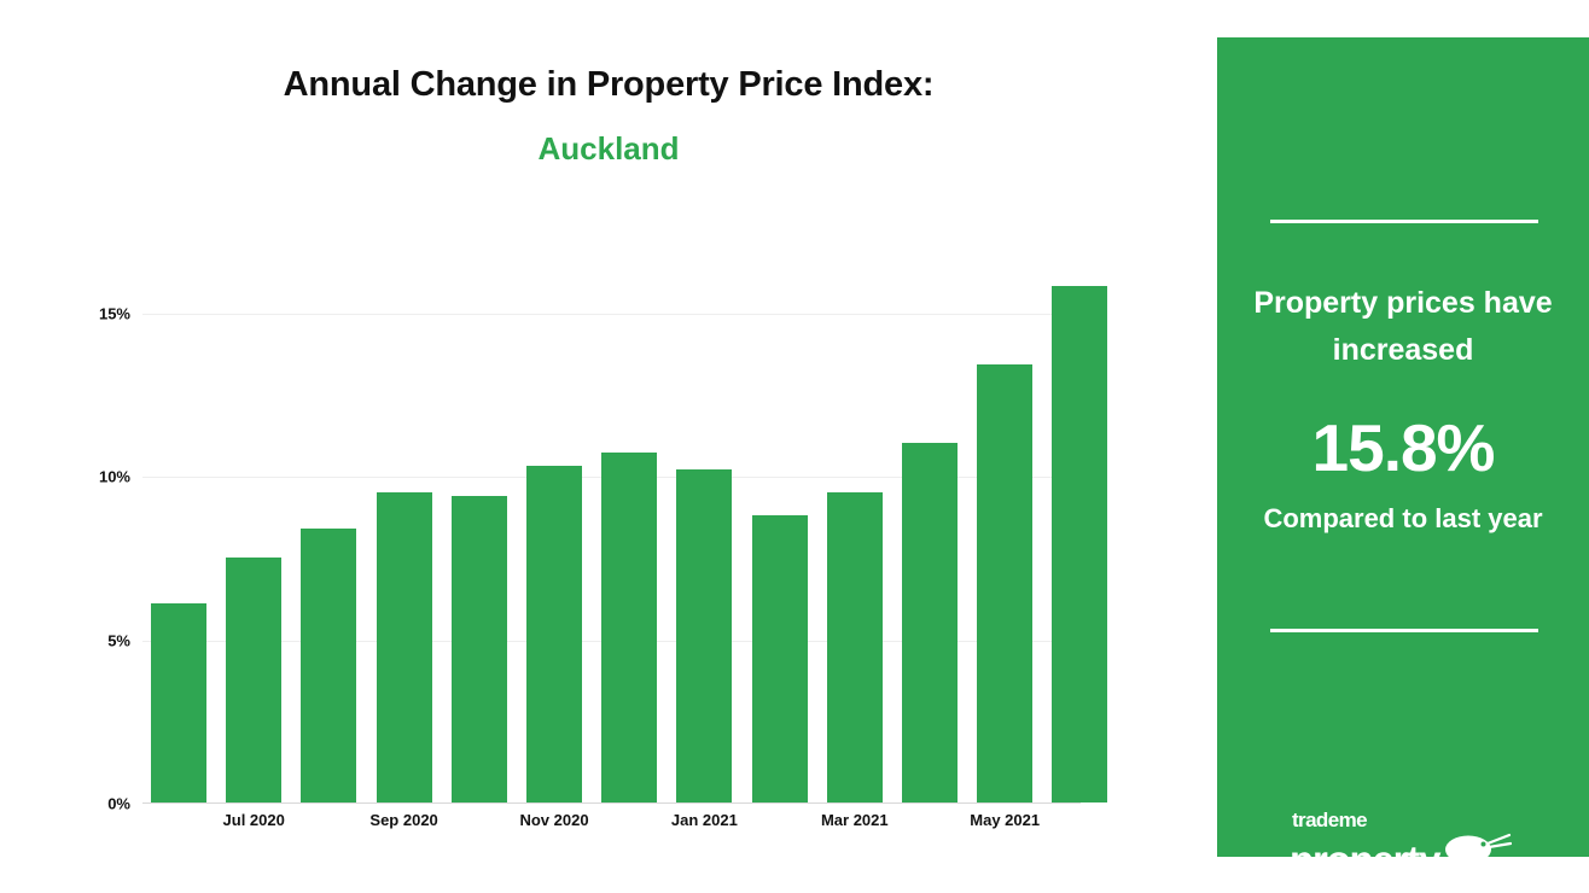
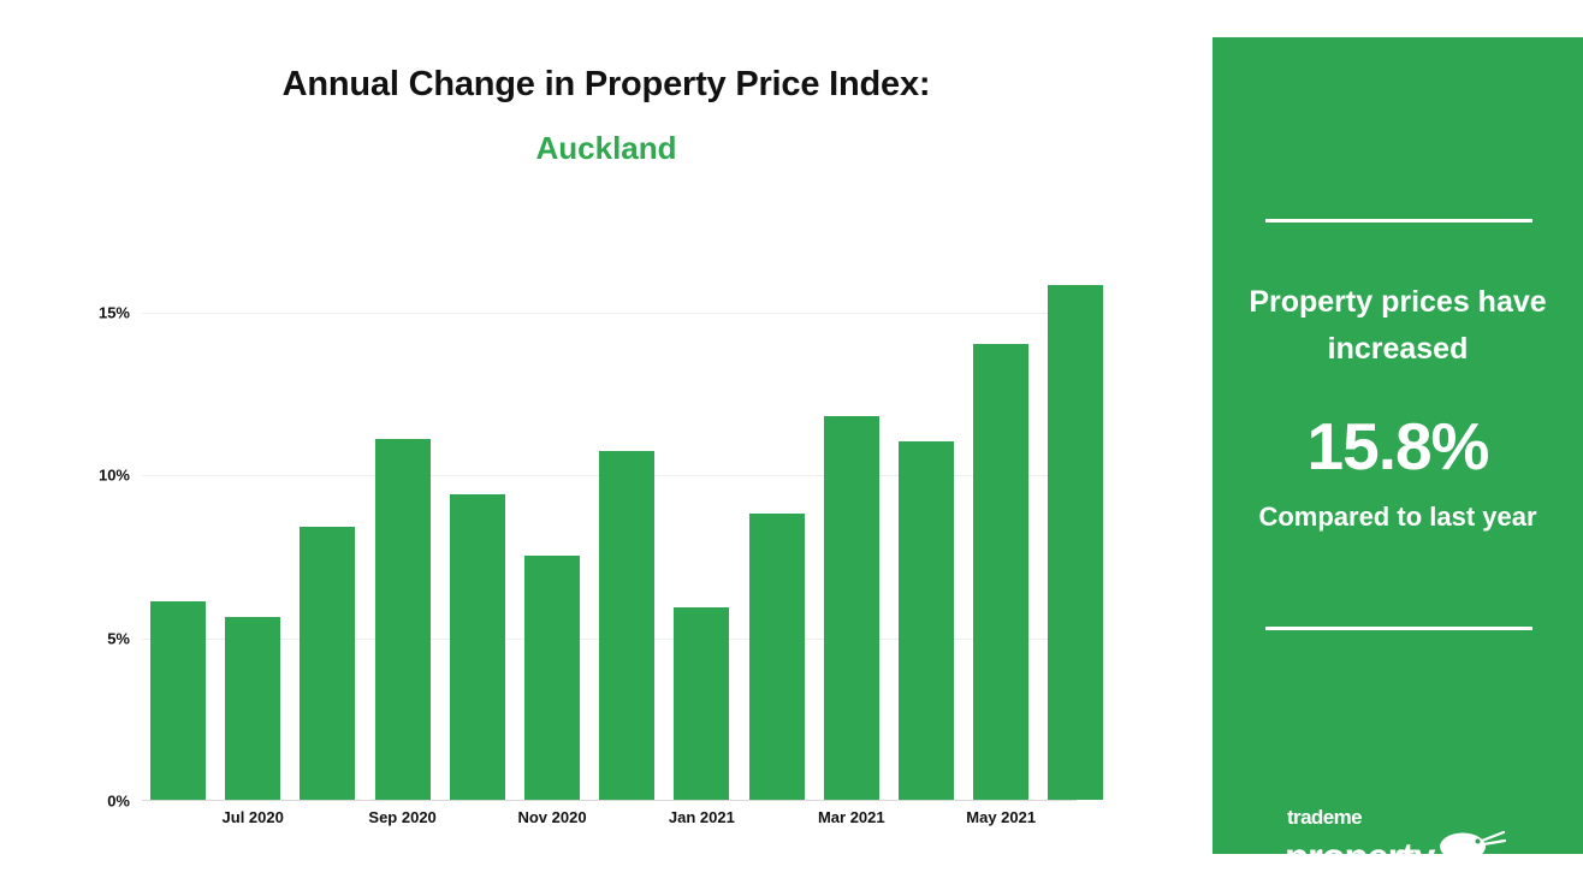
Jul 2020: 7.5% -> 5.6%
Sep 2020: 9.5% -> 11.1%
Nov 2020: 10.3% -> 7.5%
Jan 2021: 10.2% -> 5.9%
Mar 2021: 9.5% -> 11.8%
May 2021: 13.4% -> 14.0%
